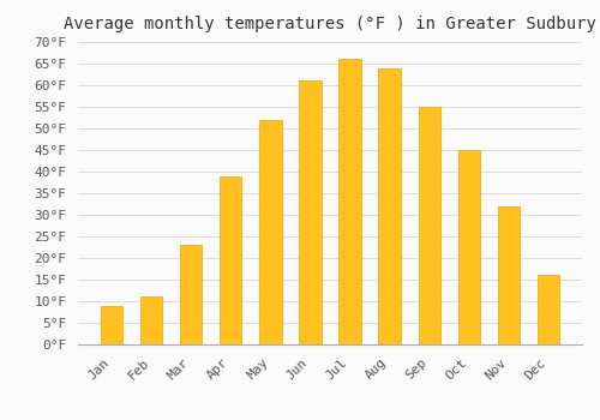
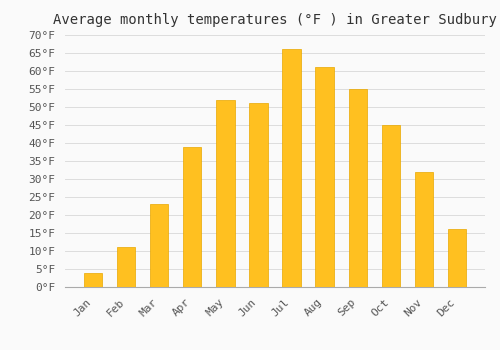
Jan: 9°F -> 4°F
Jun: 61°F -> 51°F
Aug: 64°F -> 61°F
